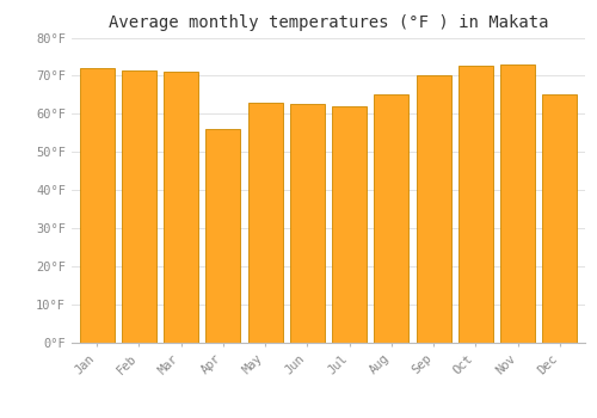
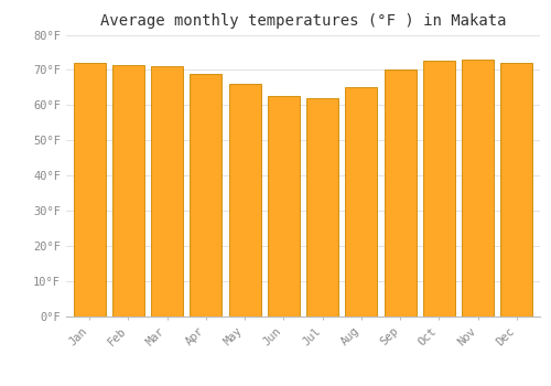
Apr: 56.0°F -> 69.0°F
May: 63.0°F -> 66.0°F
Dec: 65.0°F -> 72.0°F
